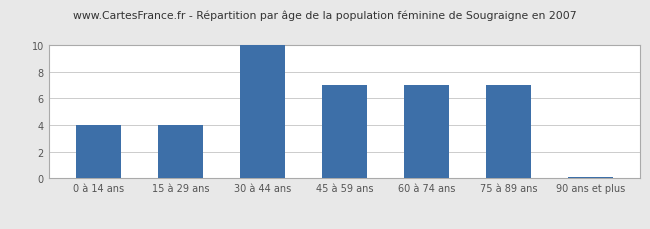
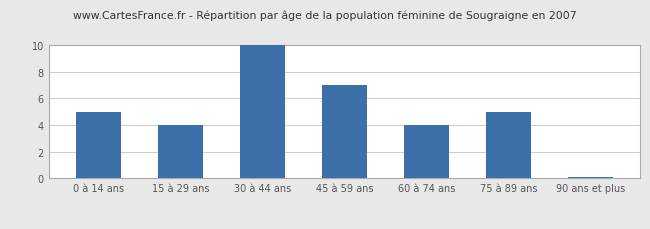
0 à 14 ans: 4.0 -> 5.0
60 à 74 ans: 7.0 -> 4.0
75 à 89 ans: 7.0 -> 5.0
